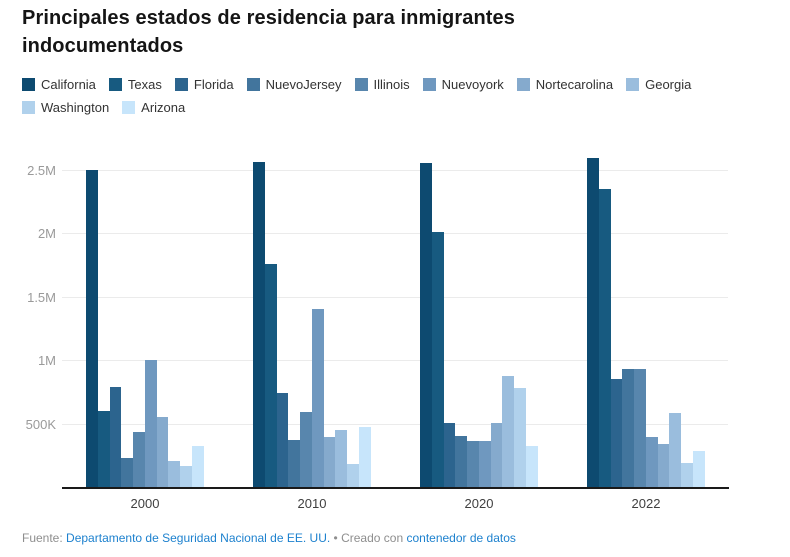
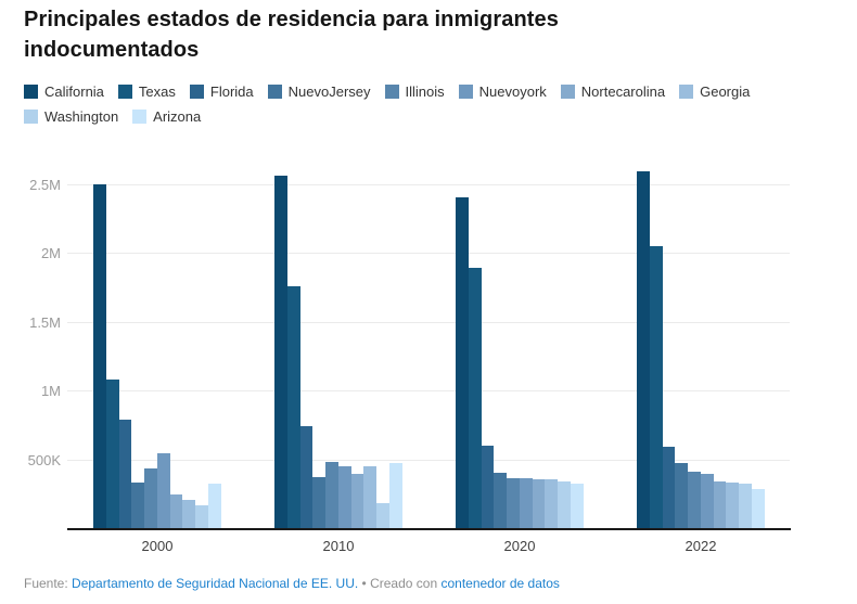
Texas/2000: 0.61M -> 1.09M
NuevoJersey/2000: 0.24M -> 0.34M
Nuevoyork/2000: 1.01M -> 0.55M
Nortecarolina/2000: 0.56M -> 0.25M
Illinois/2010: 0.60M -> 0.49M
Nuevoyork/2010: 1.41M -> 0.46M
California/2020: 2.56M -> 2.41M
Texas/2020: 2.02M -> 1.90M
Florida/2020: 0.51M -> 0.61M
Nortecarolina/2020: 0.51M -> 0.36M
Georgia/2020: 0.88M -> 0.36M
Washington/2020: 0.79M -> 0.35M
Texas/2022: 2.36M -> 2.06M
Florida/2022: 0.86M -> 0.60M
NuevoJersey/2022: 0.94M -> 0.48M
Illinois/2022: 0.94M -> 0.42M
Georgia/2022: 0.59M -> 0.34M
Washington/2022: 0.20M -> 0.33M
